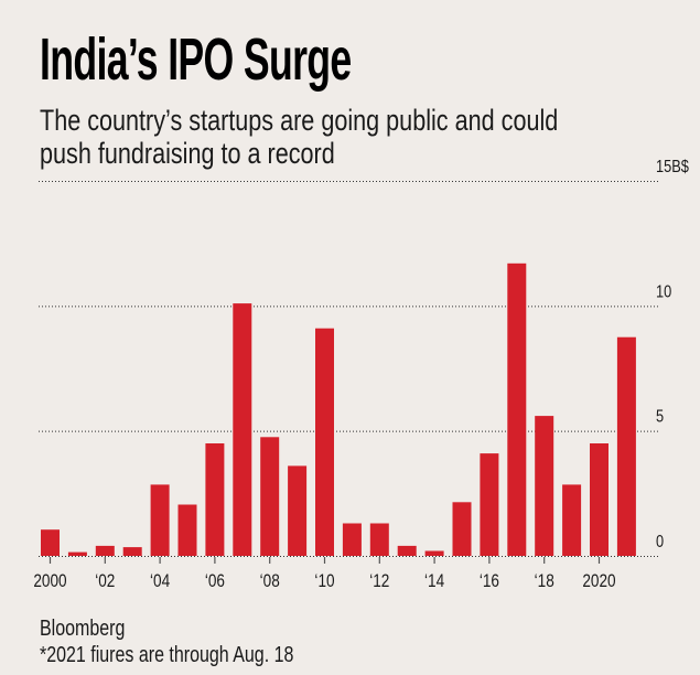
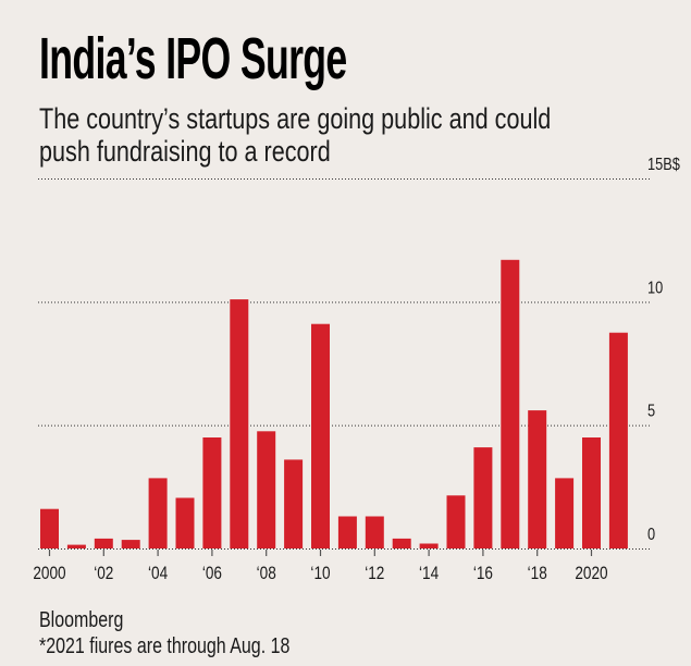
2000: 1.1 -> 1.6
